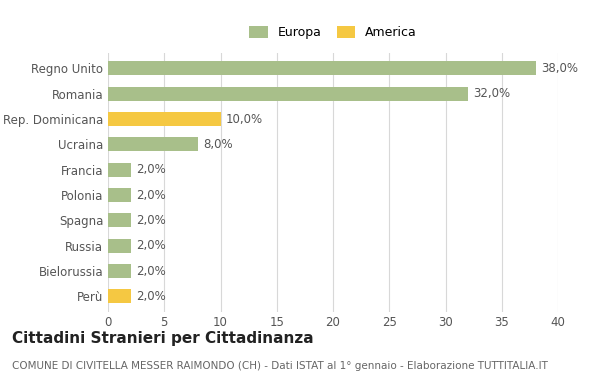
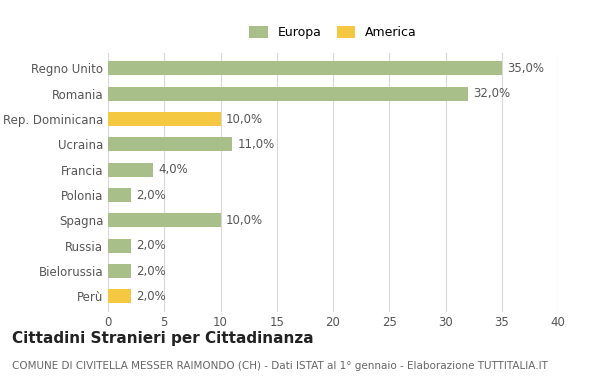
Regno Unito: 38,0% -> 35,0%
Ucraina: 8,0% -> 11,0%
Francia: 2,0% -> 4,0%
Spagna: 2,0% -> 10,0%
